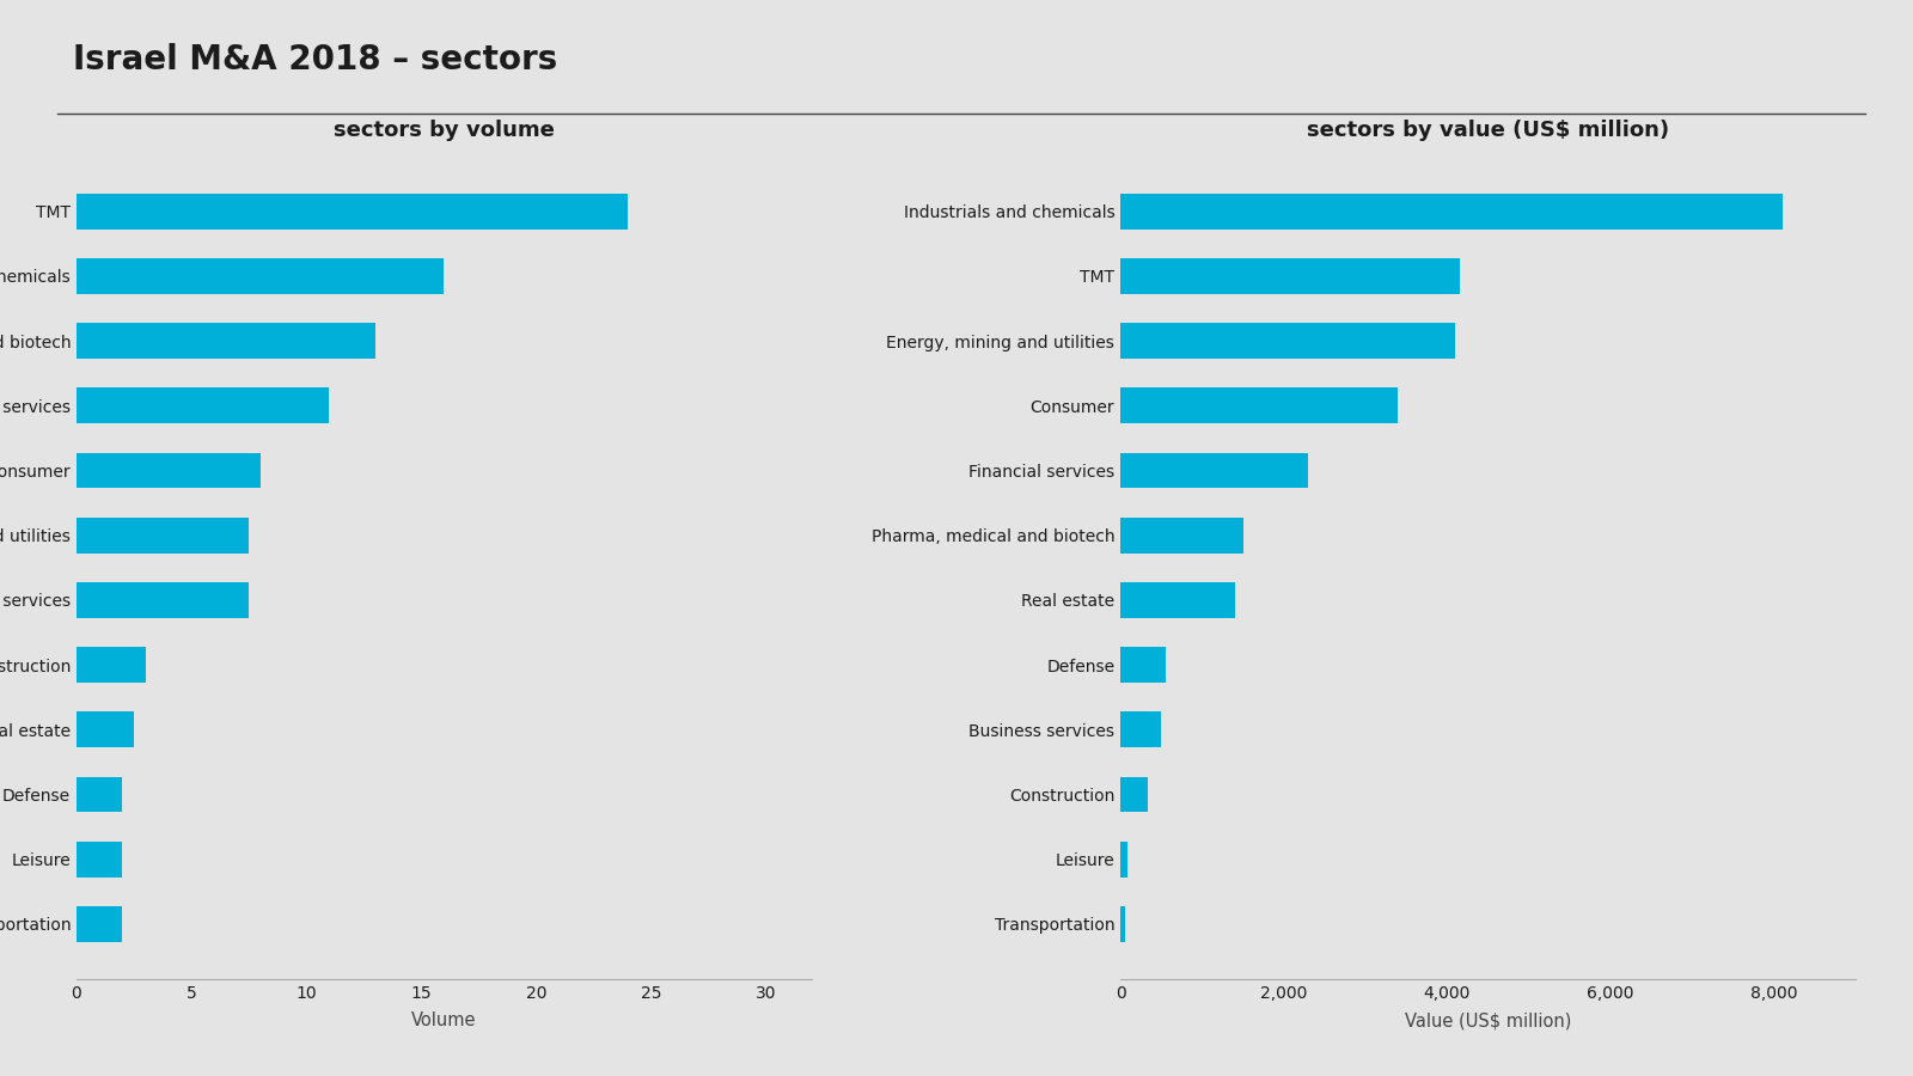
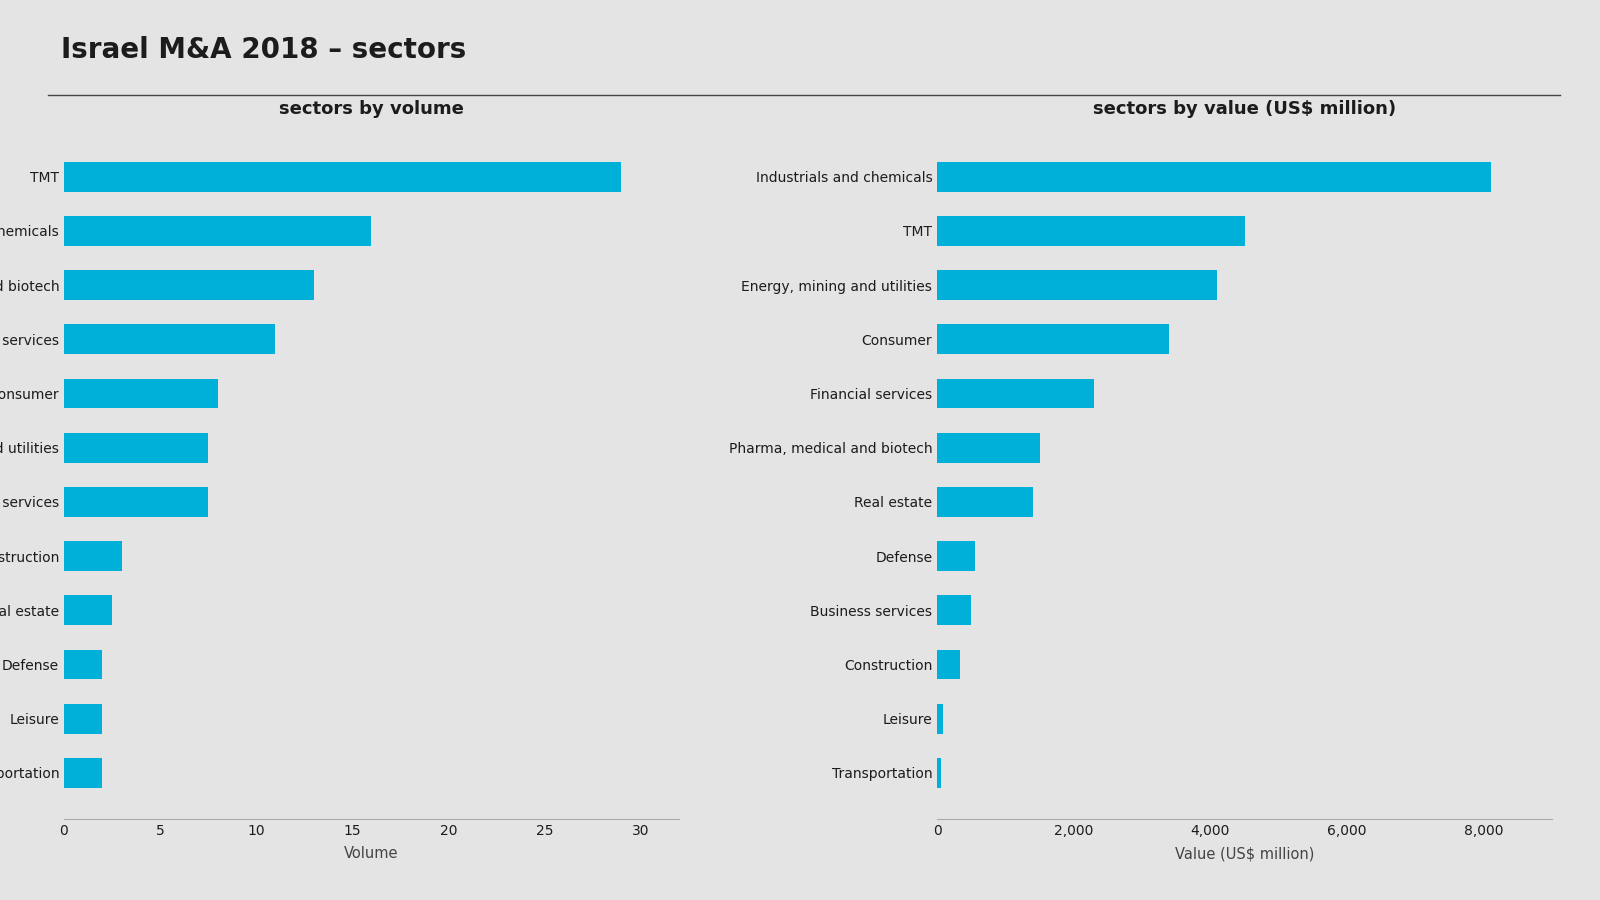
sectors by volume/TMT: 24.0 -> 29.0
sectors by value (US$ million)/TMT: 4,160 -> 4,500
